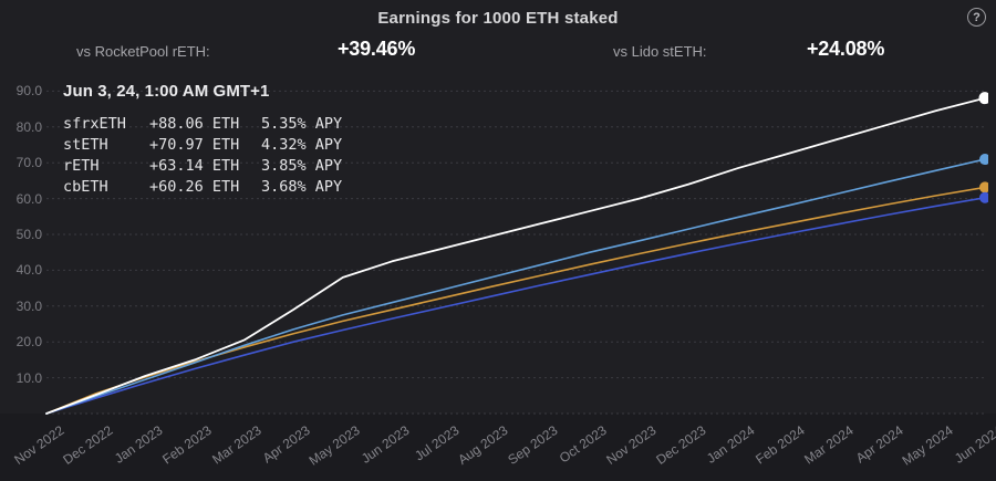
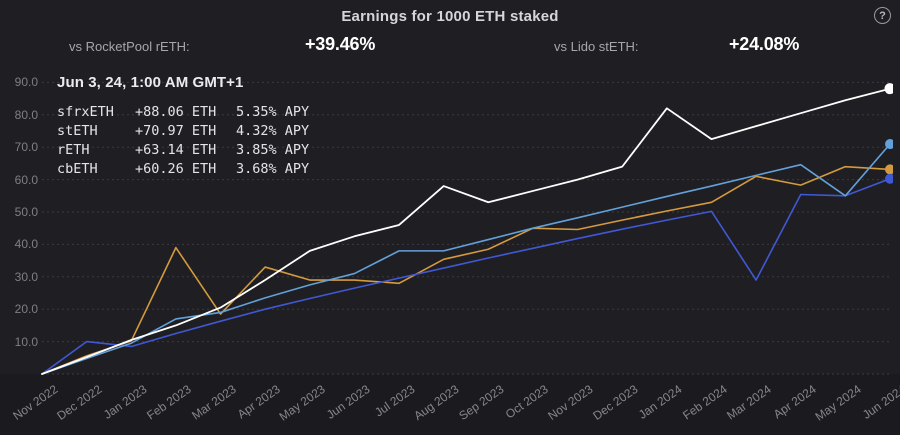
cbETH/Dec 2022: 4 -> 10
stETH/Feb 2023: 14 -> 17
rETH/Feb 2023: 14 -> 39
rETH/Apr 2023: 22 -> 33
rETH/May 2023: 26 -> 29
stETH/Jul 2023: 34 -> 38
rETH/Jul 2023: 32 -> 28
sfrxETH/Aug 2023: 50 -> 58
rETH/Oct 2023: 42 -> 45
sfrxETH/Jan 2024: 68 -> 82
rETH/Mar 2024: 56 -> 61
cbETH/Mar 2024: 53 -> 29
stETH/May 2024: 68 -> 55
rETH/May 2024: 61 -> 64
cbETH/May 2024: 58 -> 55
